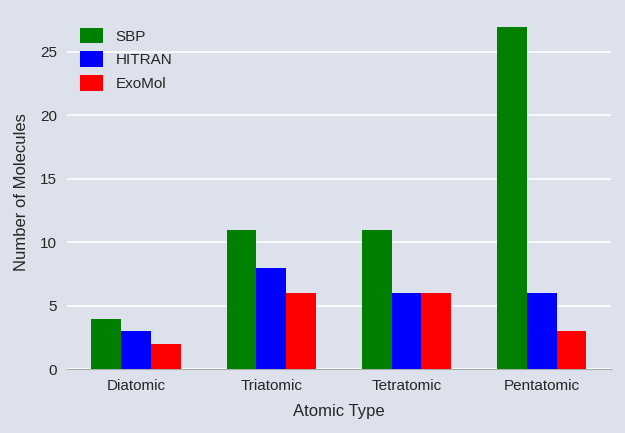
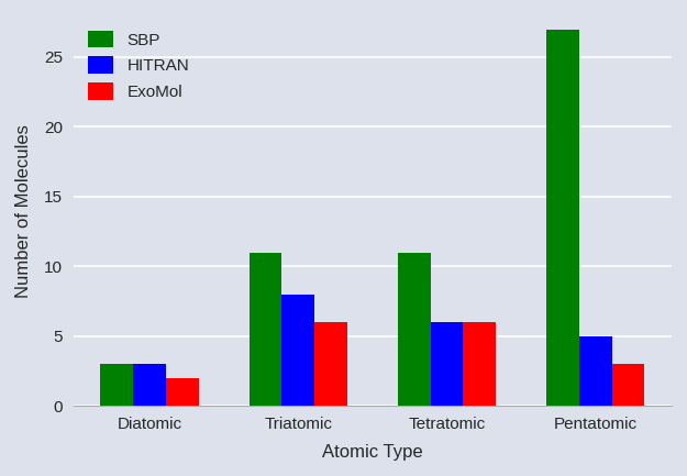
SBP/Diatomic: 4 -> 3
HITRAN/Pentatomic: 6 -> 5
